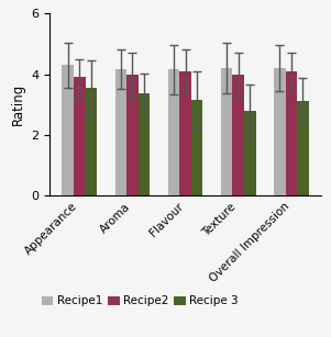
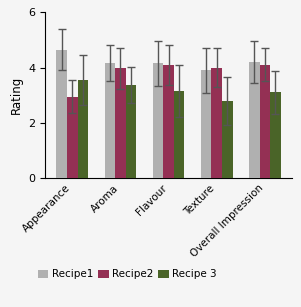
Recipe1/Appearance: 4.30 -> 4.65
Recipe2/Appearance: 3.90 -> 2.95
Recipe1/Texture: 4.20 -> 3.90
